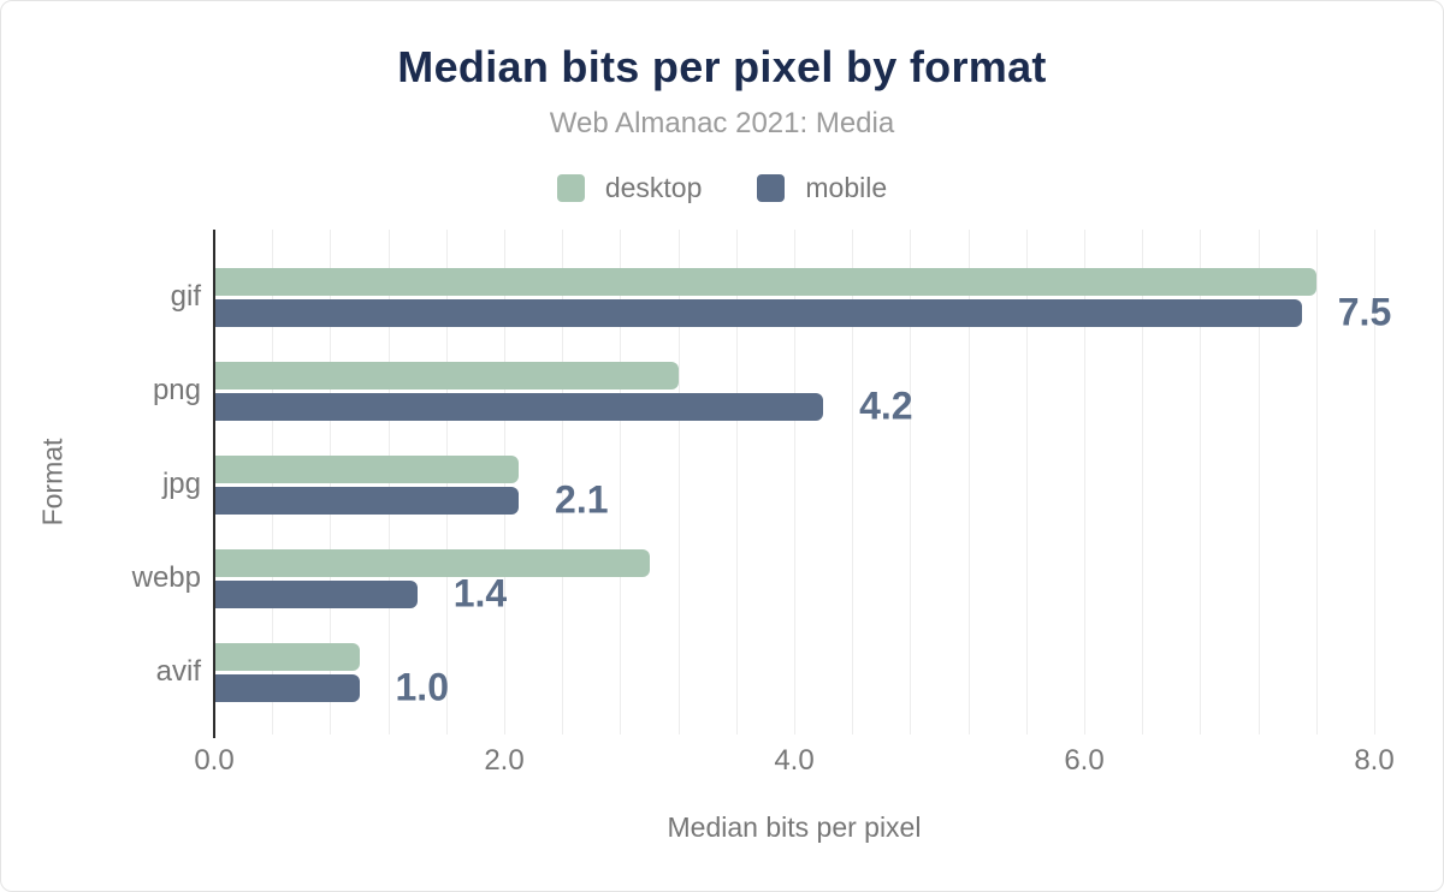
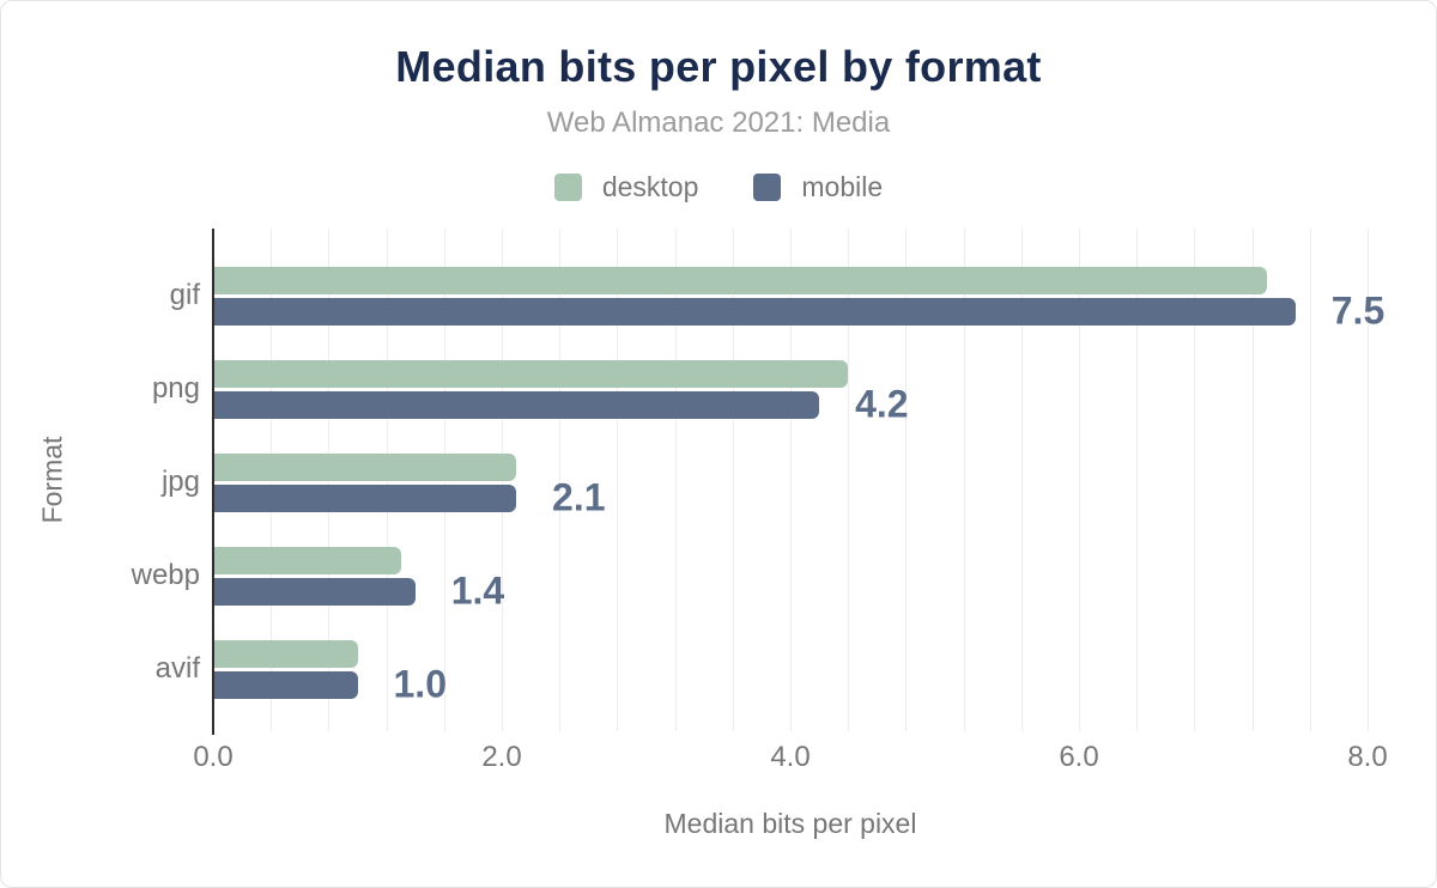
desktop/gif: 7.6 -> 7.3
desktop/png: 3.2 -> 4.4
desktop/webp: 3.0 -> 1.3
